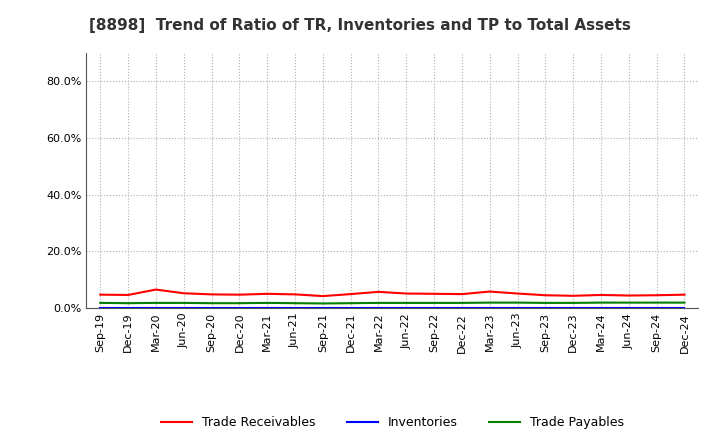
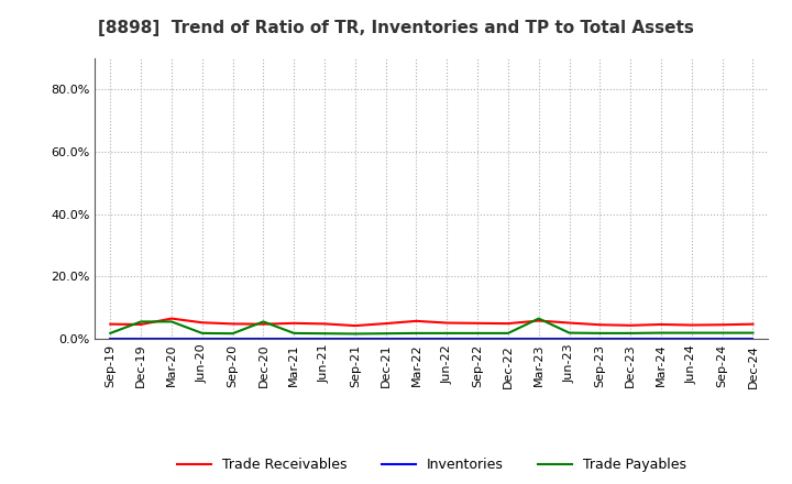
Trade Payables/Dec-19: 1.7% -> 5.5%
Trade Payables/Mar-20: 1.8% -> 5.5%
Trade Payables/Dec-20: 1.7% -> 5.5%
Trade Payables/Mar-23: 1.9% -> 6.5%
